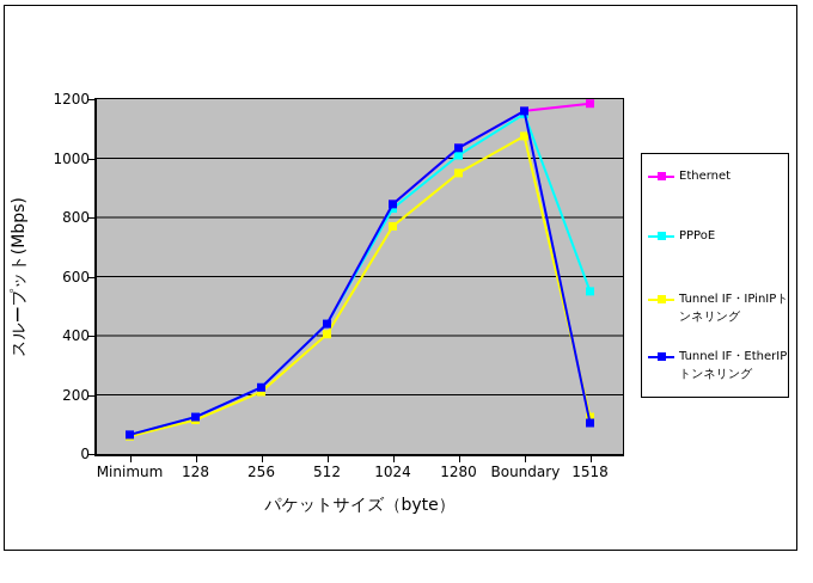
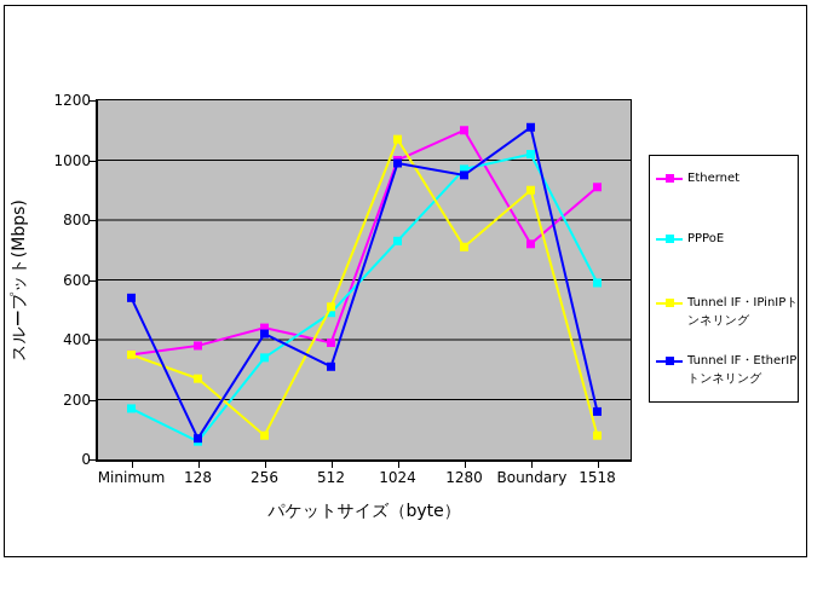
Ethernet/Minimum: 60 -> 350
PPPoE/Minimum: 60 -> 170
Tunnel IF・IPinIPトンネリング/Minimum: 60 -> 350
Tunnel IF・EtherIPトンネリング/Minimum: 60 -> 540
Ethernet/128: 120 -> 380
PPPoE/128: 120 -> 60
Tunnel IF・IPinIPトンネリング/128: 120 -> 270
Tunnel IF・EtherIPトンネリング/128: 120 -> 70
Ethernet/256: 220 -> 440
PPPoE/256: 220 -> 340
Tunnel IF・IPinIPトンネリング/256: 210 -> 80
Tunnel IF・EtherIPトンネリング/256: 220 -> 420
Ethernet/512: 440 -> 390
PPPoE/512: 440 -> 490
Tunnel IF・IPinIPトンネリング/512: 400 -> 510
Tunnel IF・EtherIPトンネリング/512: 440 -> 310
Ethernet/1024: 840 -> 1000
PPPoE/1024: 830 -> 730
Tunnel IF・IPinIPトンネリング/1024: 770 -> 1070
Tunnel IF・EtherIPトンネリング/1024: 840 -> 990
Ethernet/1280: 1040 -> 1100
PPPoE/1280: 1010 -> 970
Tunnel IF・IPinIPトンネリング/1280: 950 -> 710
Tunnel IF・EtherIPトンネリング/1280: 1040 -> 950
Ethernet/Boundary: 1160 -> 720
PPPoE/Boundary: 1150 -> 1020
Tunnel IF・IPinIPトンネリング/Boundary: 1080 -> 900
Tunnel IF・EtherIPトンネリング/Boundary: 1160 -> 1110
Ethernet/1518: 1180 -> 910
PPPoE/1518: 550 -> 590
Tunnel IF・IPinIPトンネリング/1518: 120 -> 80
Tunnel IF・EtherIPトンネリング/1518: 100 -> 160
